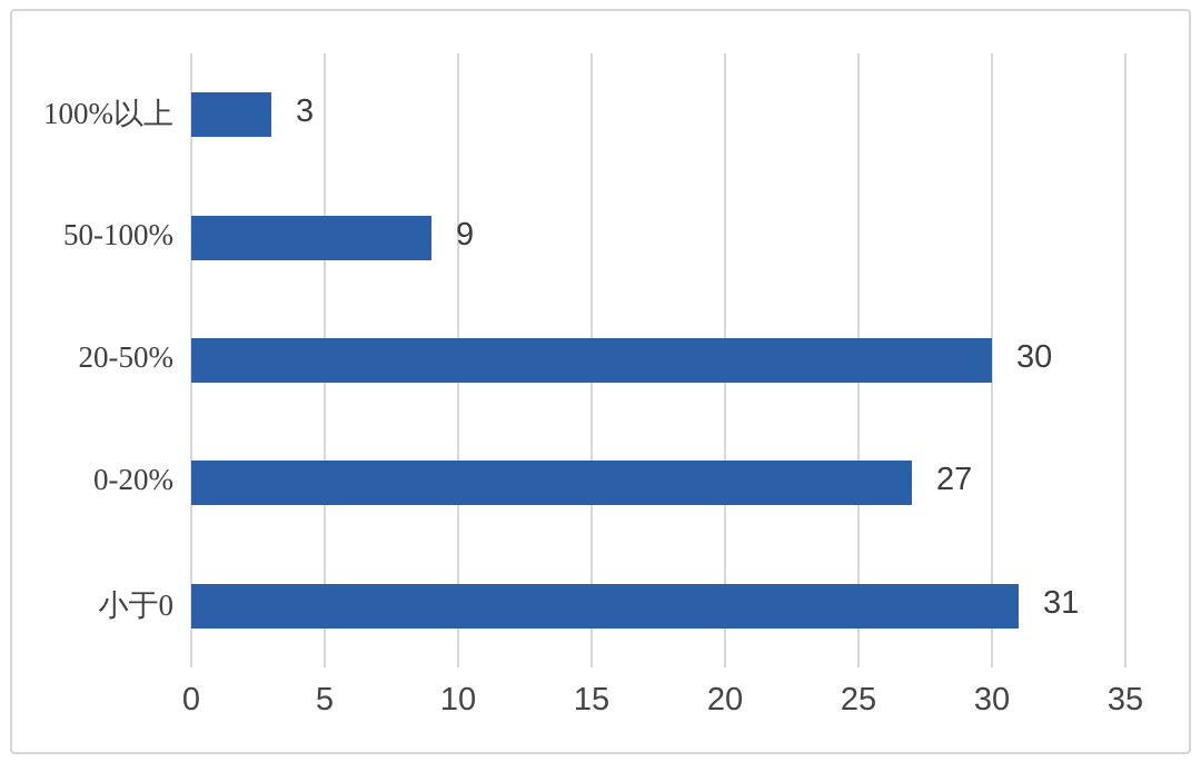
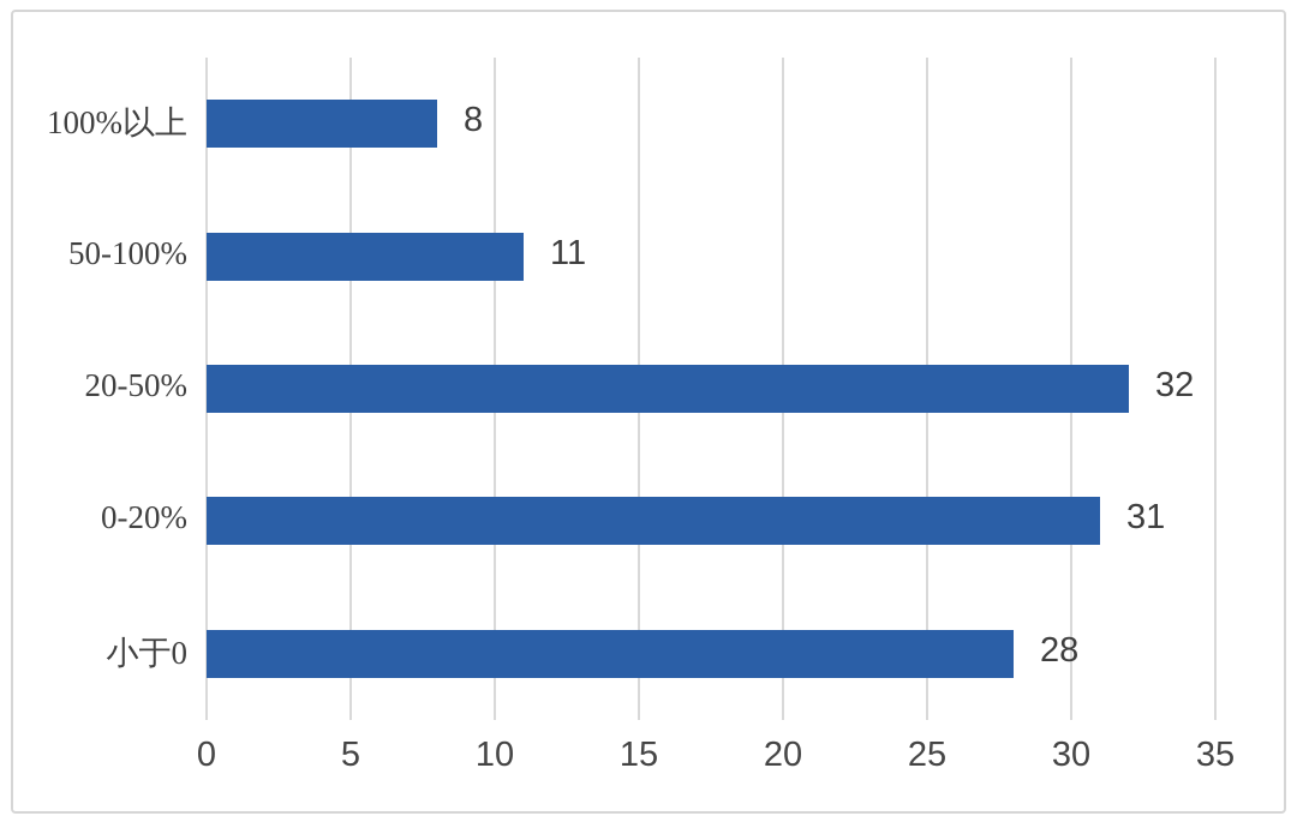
100%以上: 3 -> 8
50-100%: 9 -> 11
20-50%: 30 -> 32
0-20%: 27 -> 31
小于0: 31 -> 28
